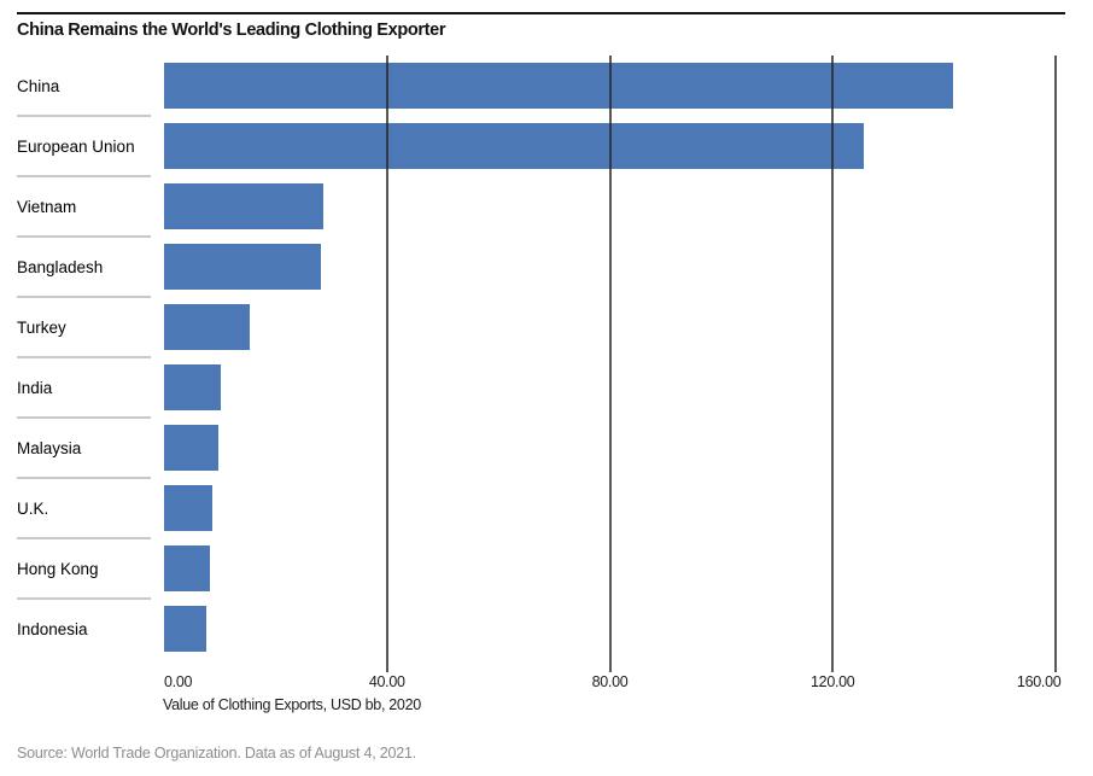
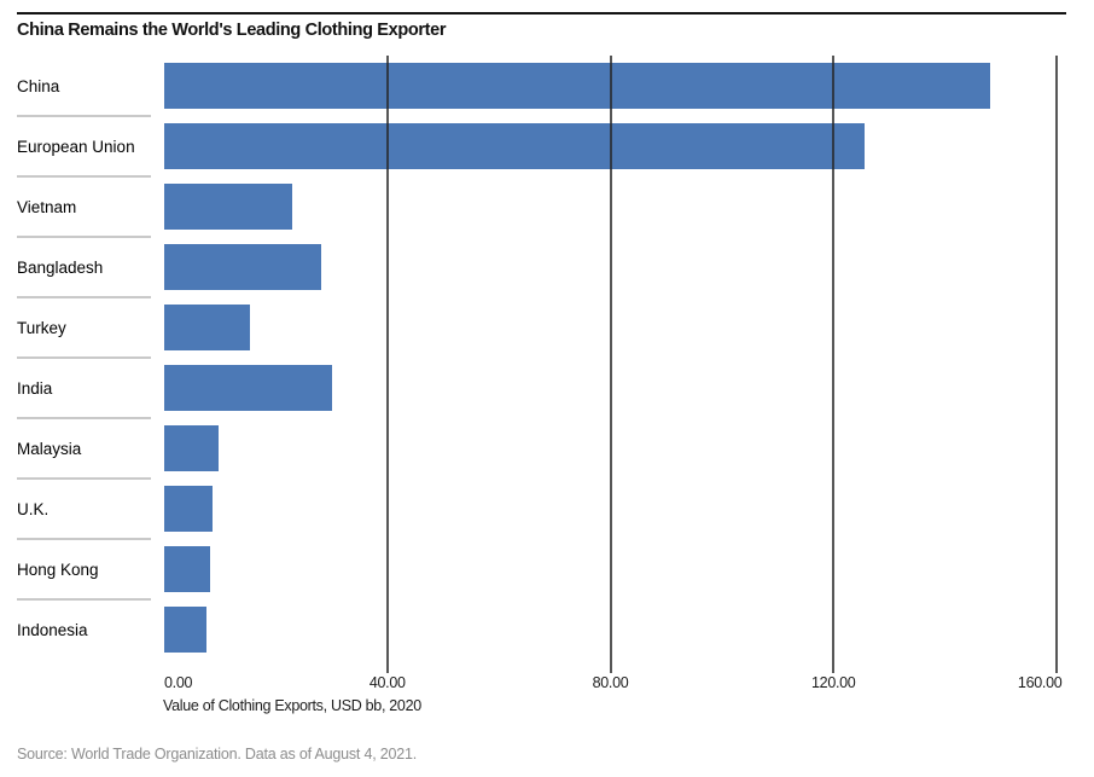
China: 142 -> 148
Vietnam: 29 -> 23
India: 10 -> 30
